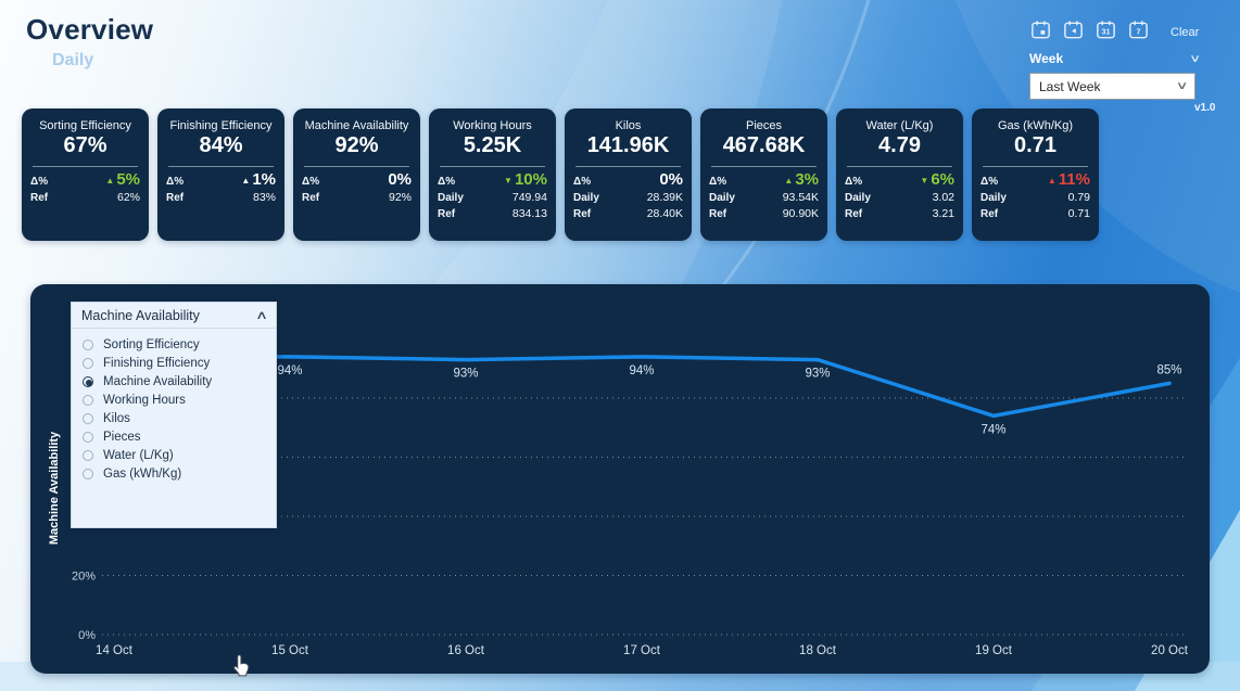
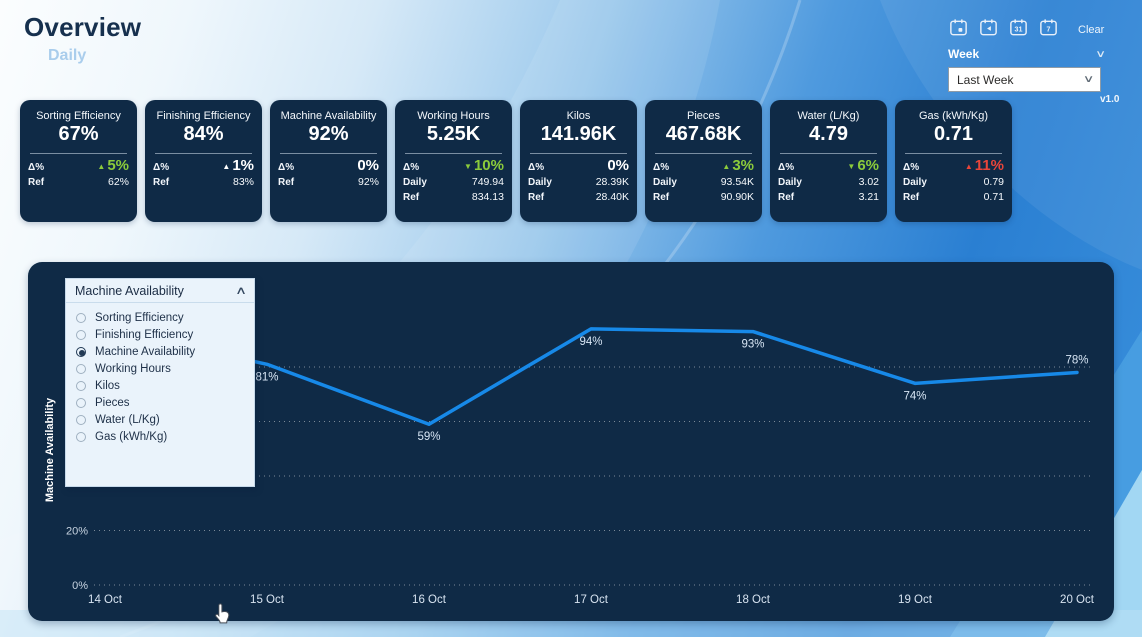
15 Oct: 94% -> 81%
16 Oct: 93% -> 59%
20 Oct: 85% -> 78%
